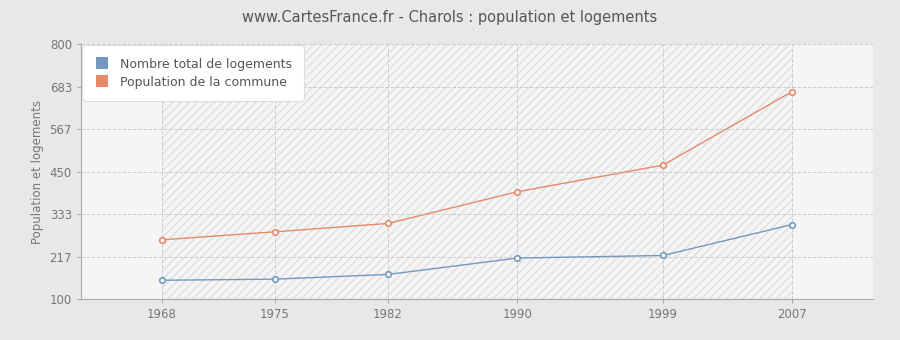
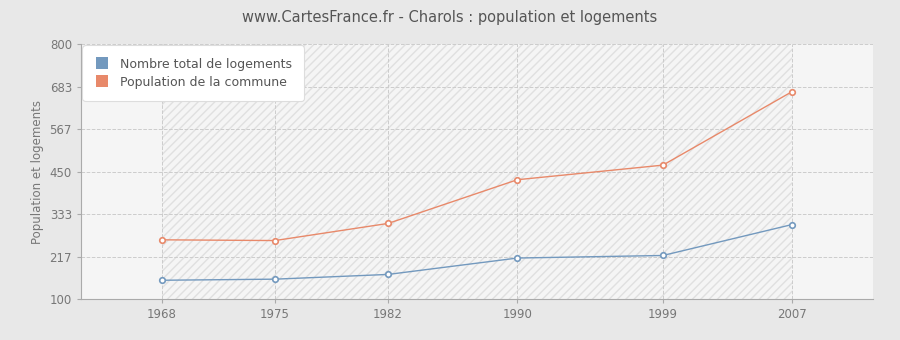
Population de la commune/1975: 285 -> 261
Population de la commune/1990: 395 -> 428
